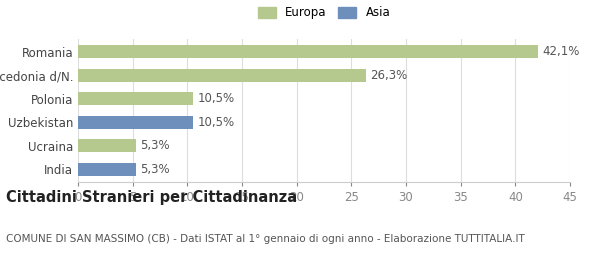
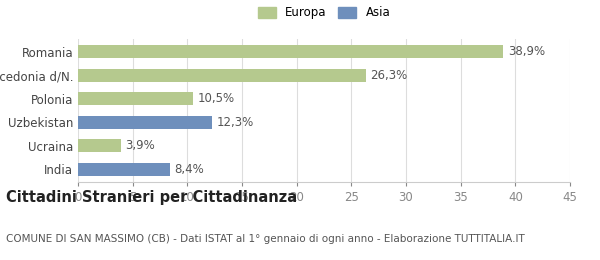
Romania: 42,1% -> 38,9%
Uzbekistan: 10,5% -> 12,3%
Ucraina: 5,3% -> 3,9%
India: 5,3% -> 8,4%
